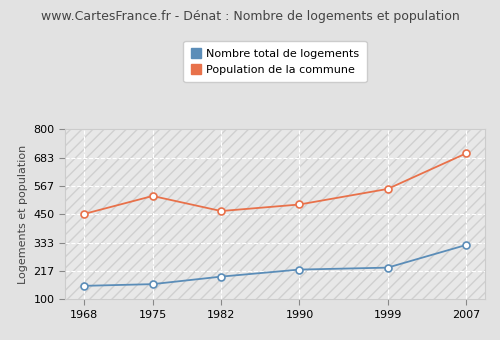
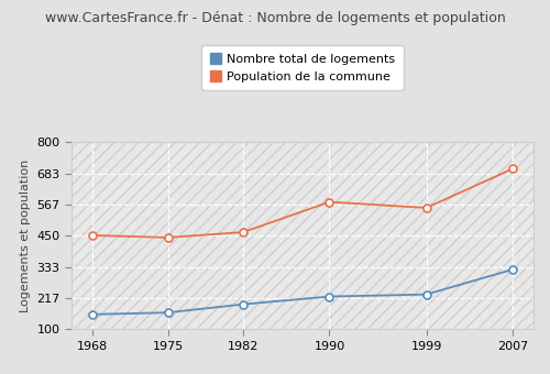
Population de la commune/1975: 525 -> 443
Population de la commune/1990: 490 -> 576
